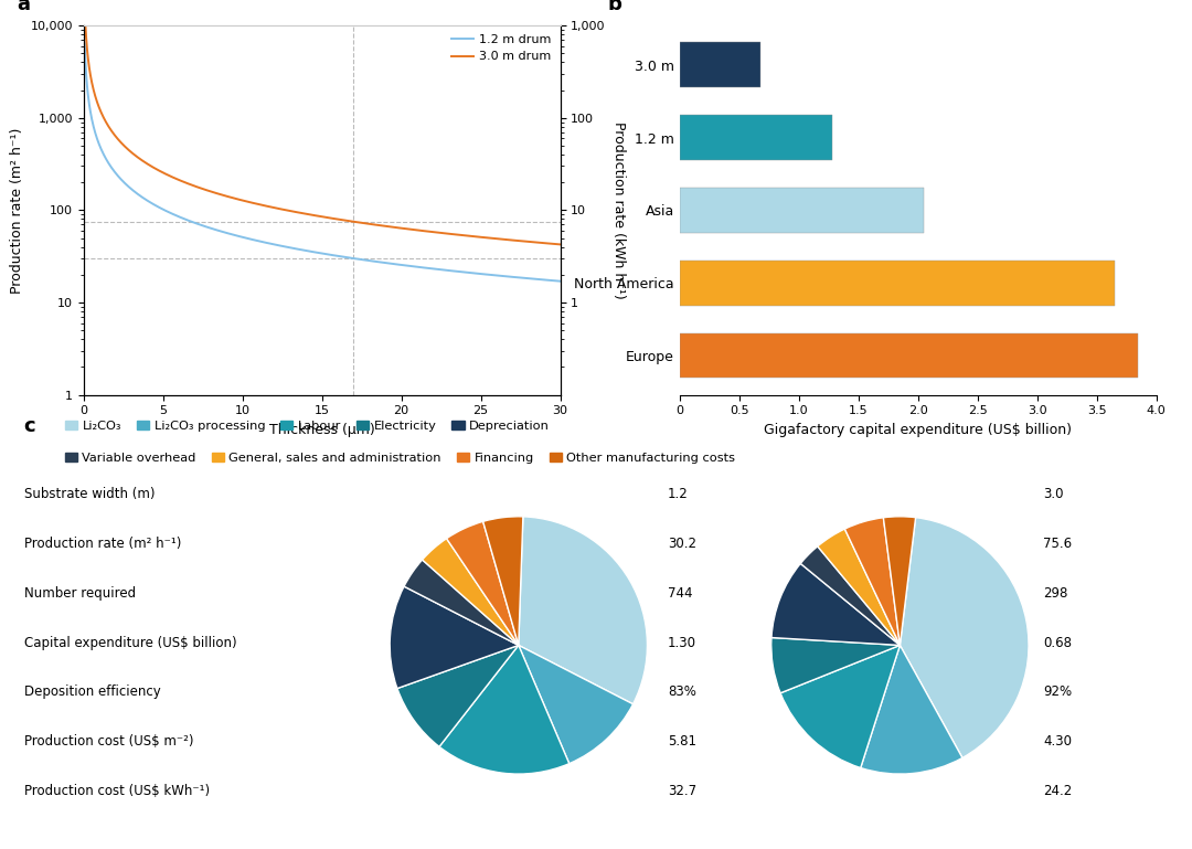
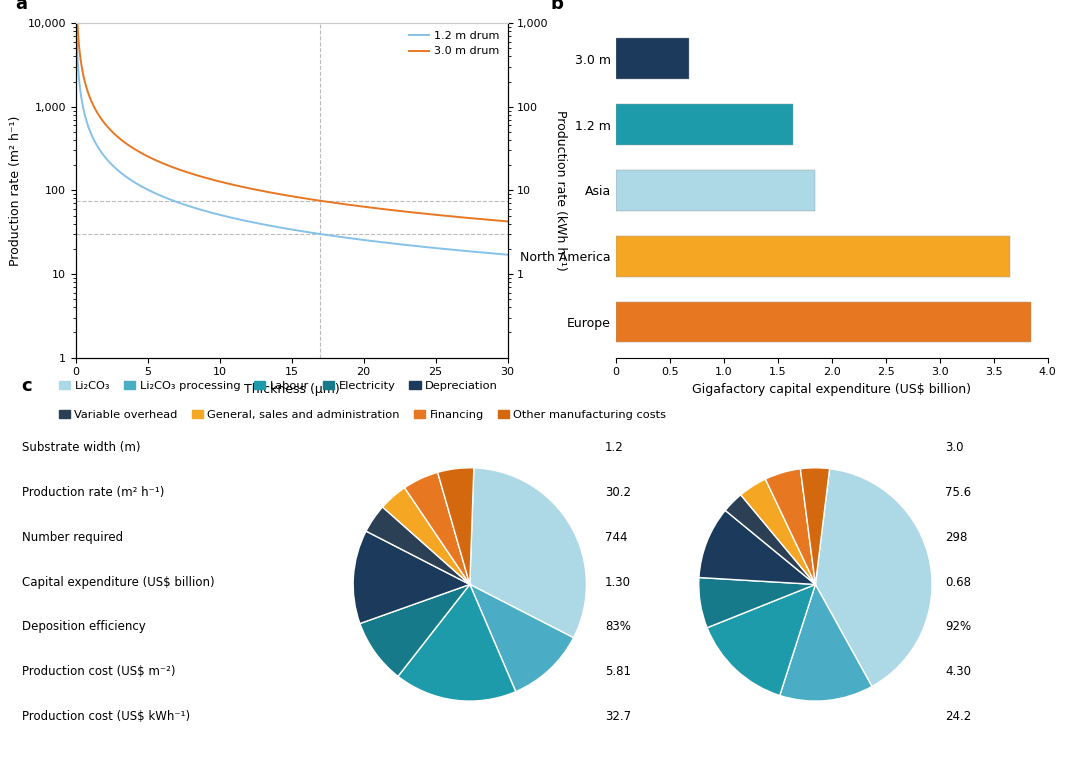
1.2 m: 1.28 -> 1.64
Asia: 2.05 -> 1.85
